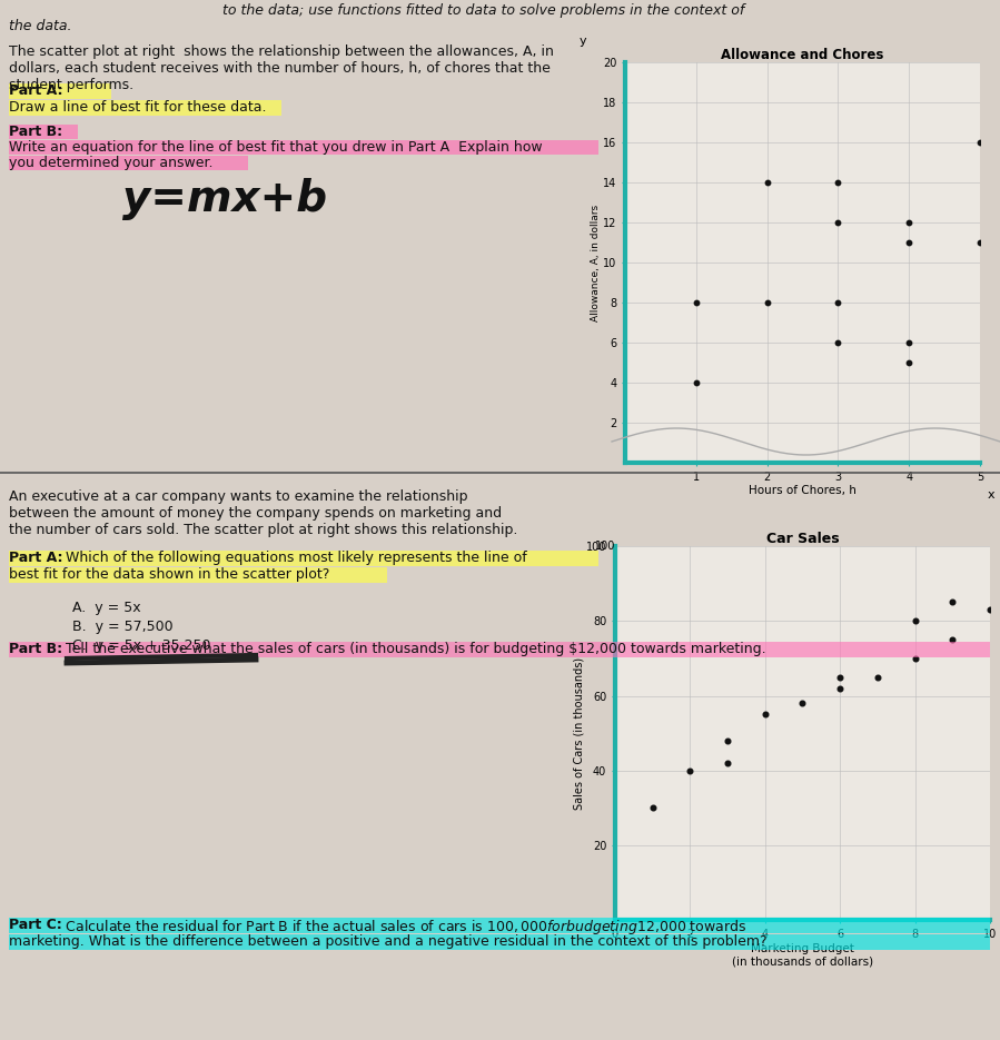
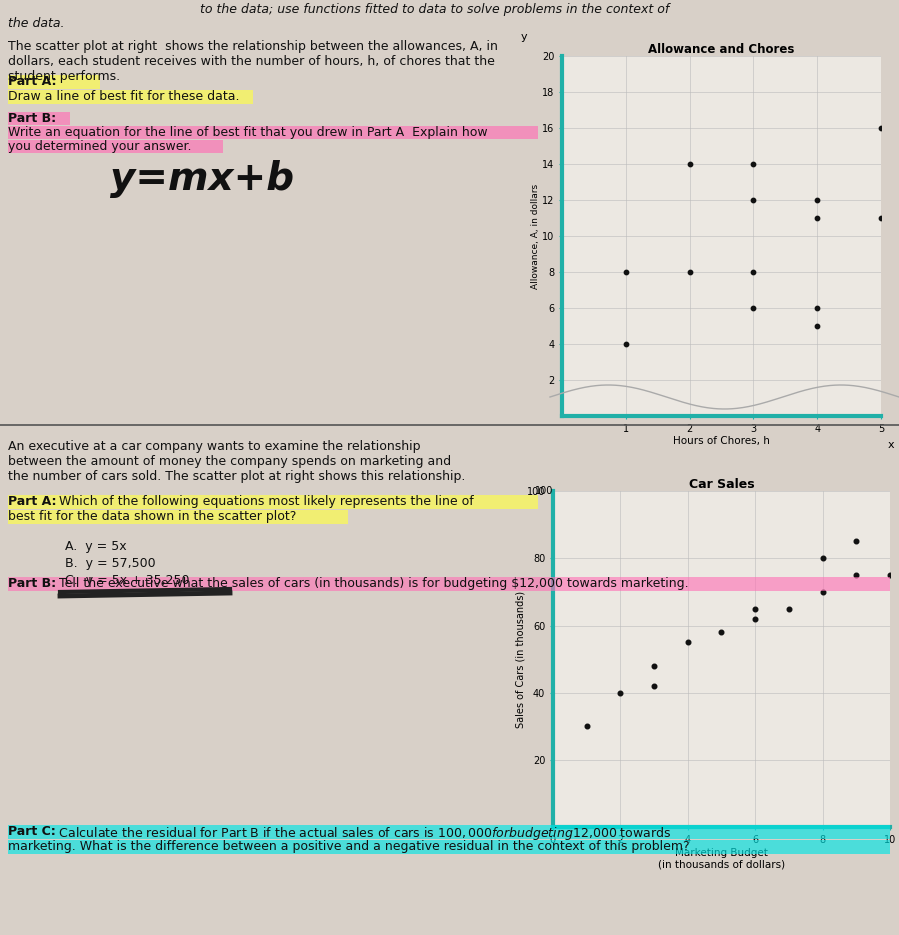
Car Sales/10: 83 -> 75
